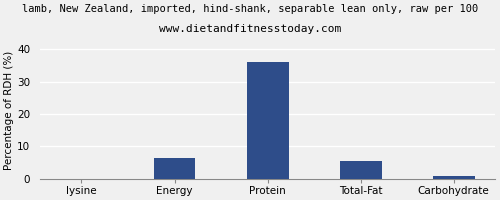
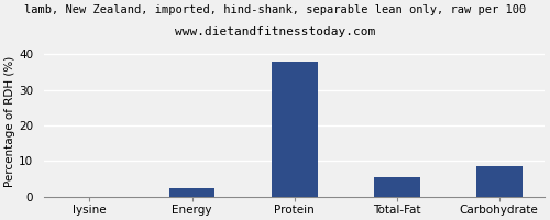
Energy: 6.5 -> 2.5
Protein: 36.0 -> 38.0
Carbohydrate: 1.0 -> 8.5
